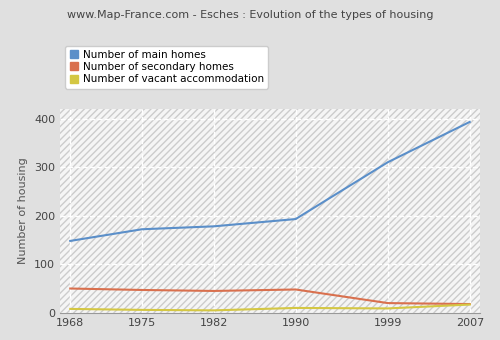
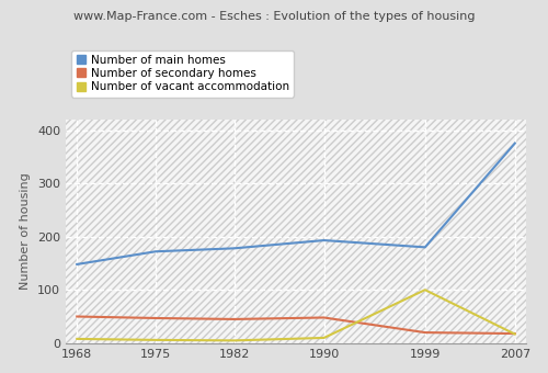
Number of main homes/1999: 310 -> 180
Number of vacant accommodation/1999: 9 -> 100
Number of main homes/2007: 393 -> 375
